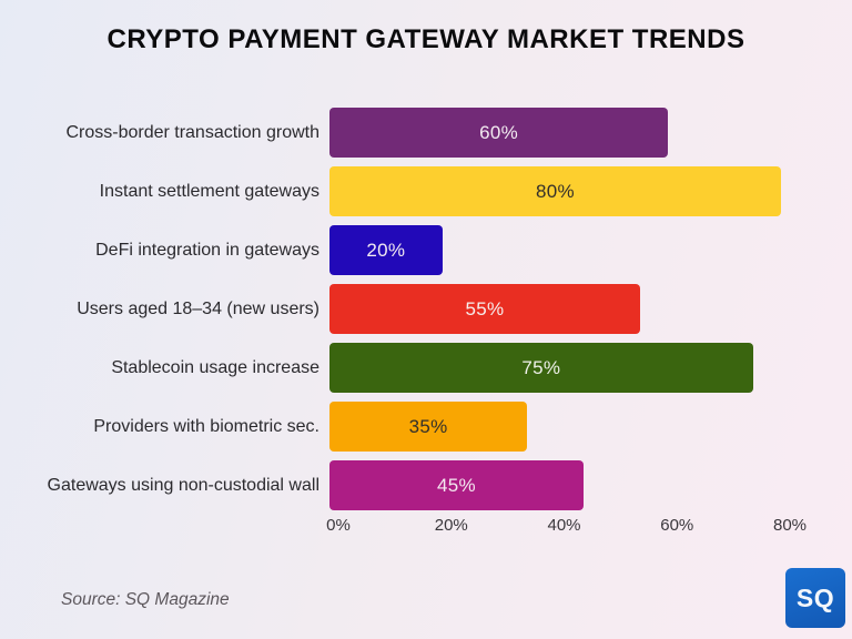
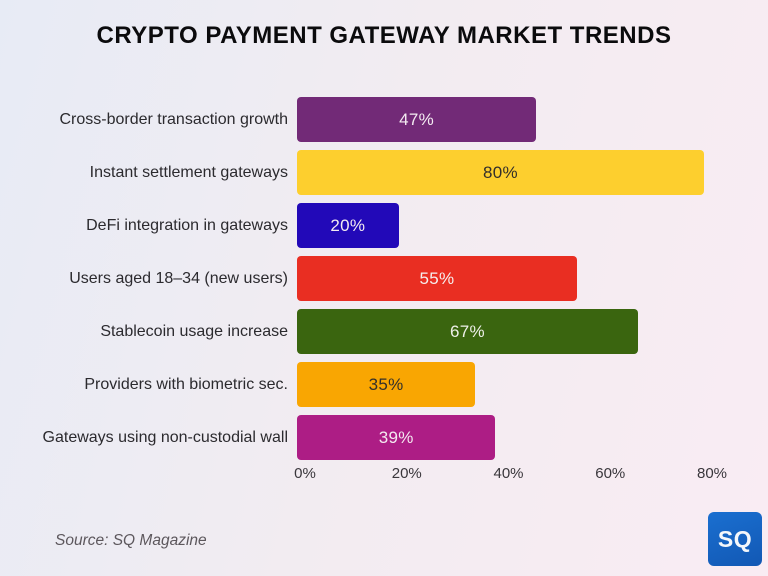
Cross-border transaction growth: 60% -> 47%
Stablecoin usage increase: 75% -> 67%
Gateways using non-custodial wall: 45% -> 39%
